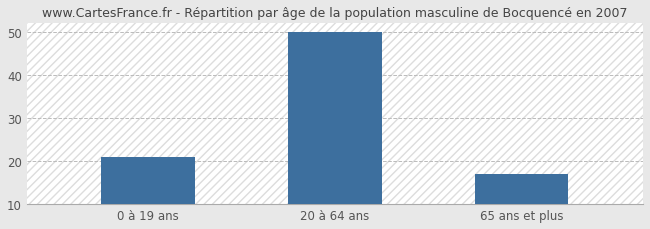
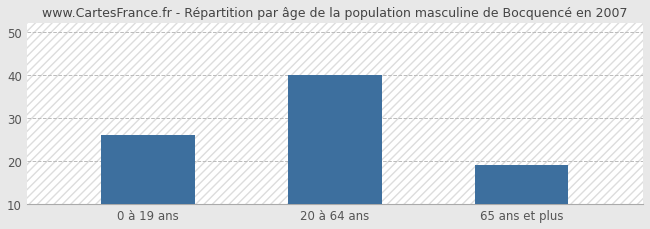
0 à 19 ans: 21 -> 26
20 à 64 ans: 50 -> 40
65 ans et plus: 17 -> 19
